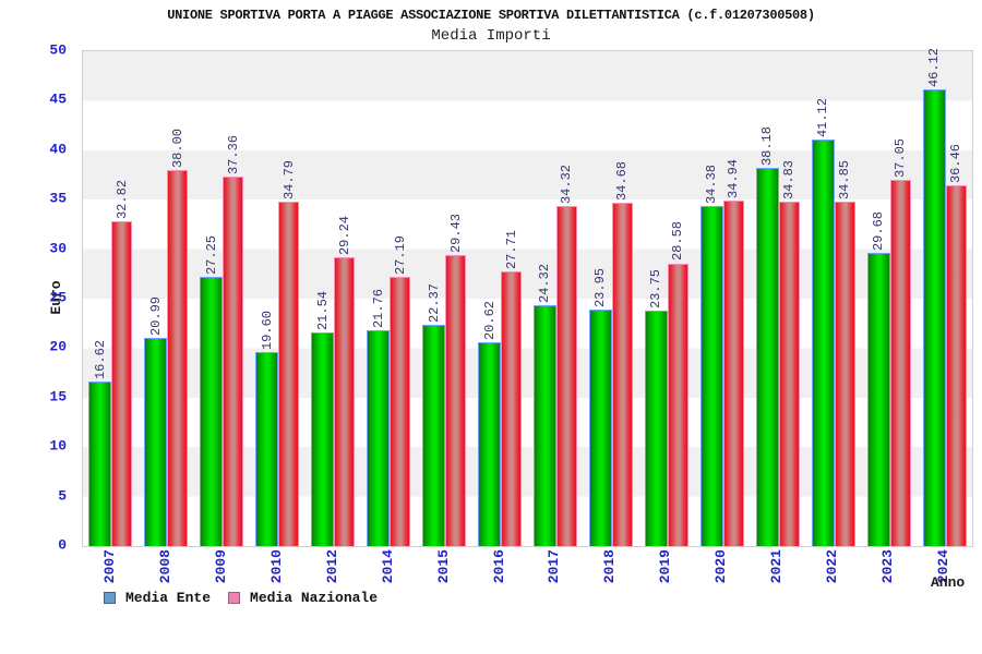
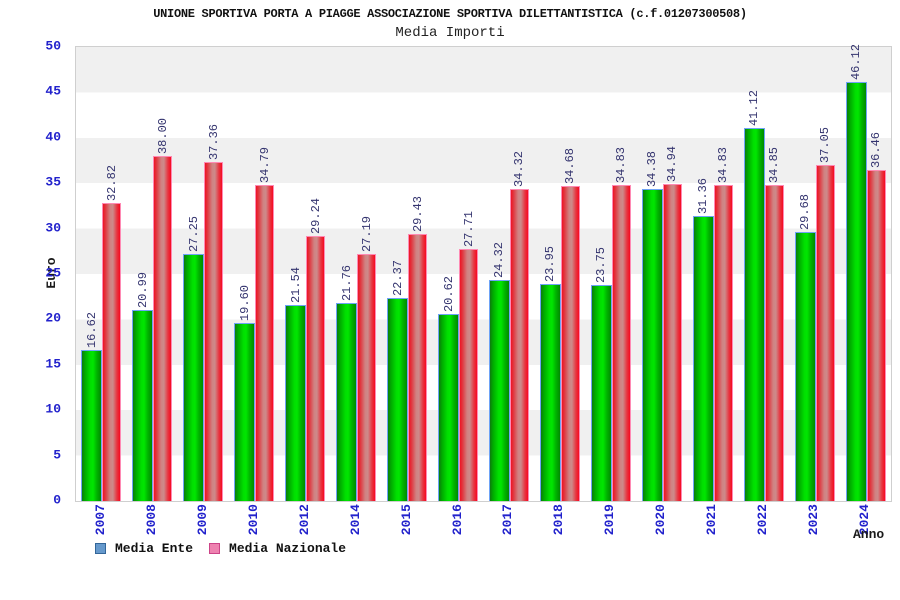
Media Nazionale/2019: 28.58 -> 34.83
Media Ente/2021: 38.18 -> 31.36
